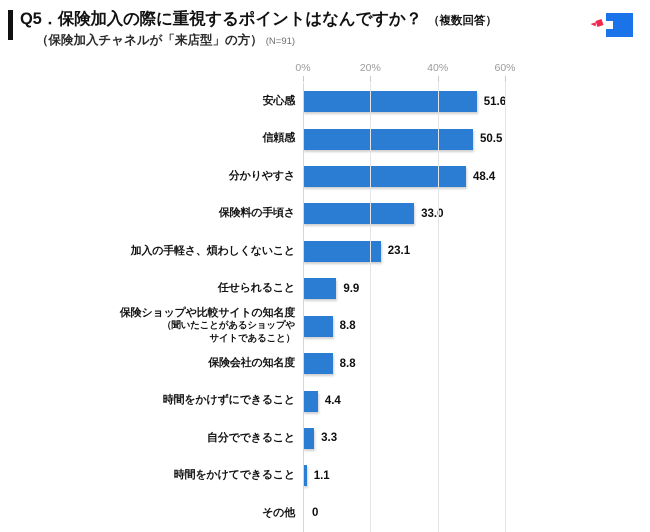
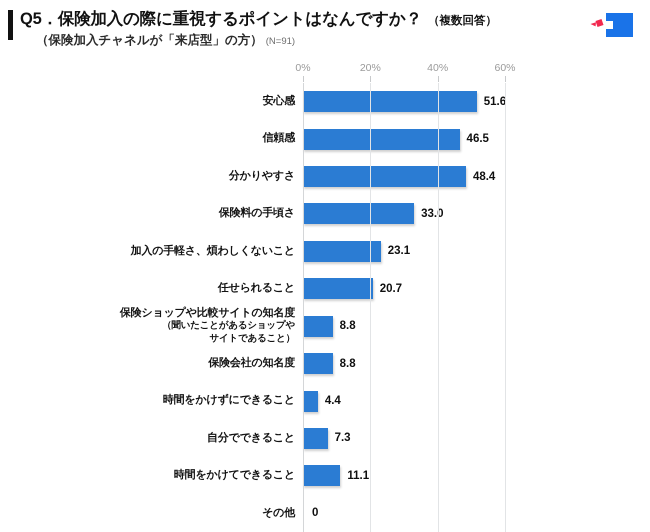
信頼感: 50.5 -> 46.5
任せられること: 9.9 -> 20.7
自分でできること: 3.3 -> 7.3
時間をかけてできること: 1.1 -> 11.1
